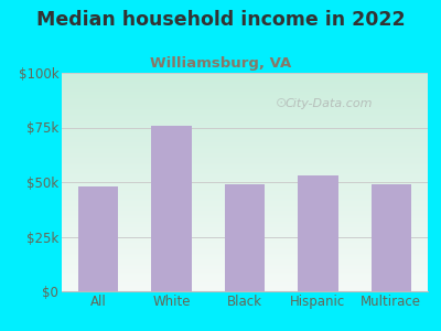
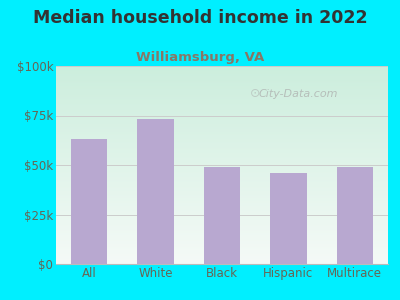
All: $48k -> $63k
White: $76k -> $73k
Hispanic: $53k -> $46k
